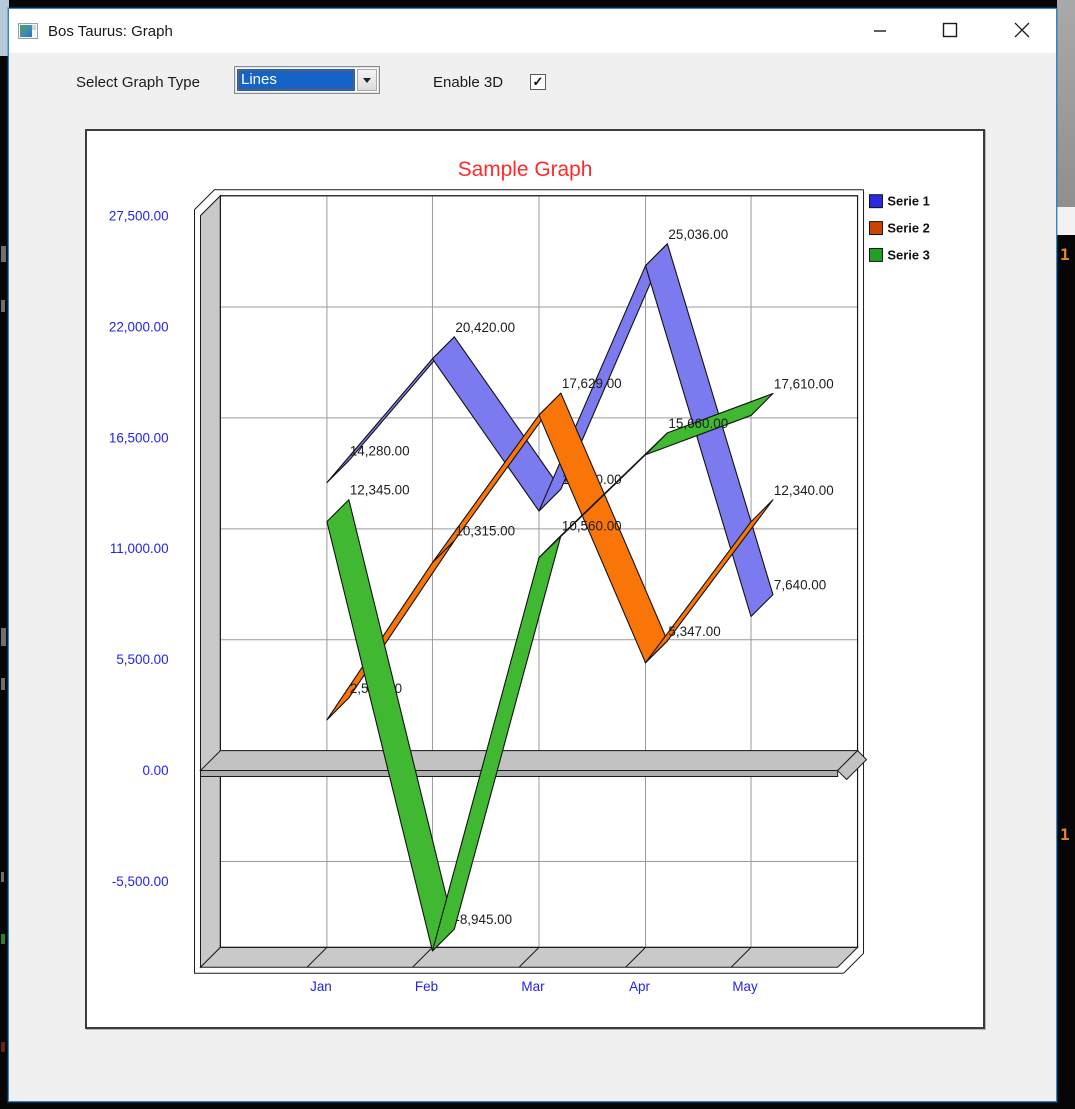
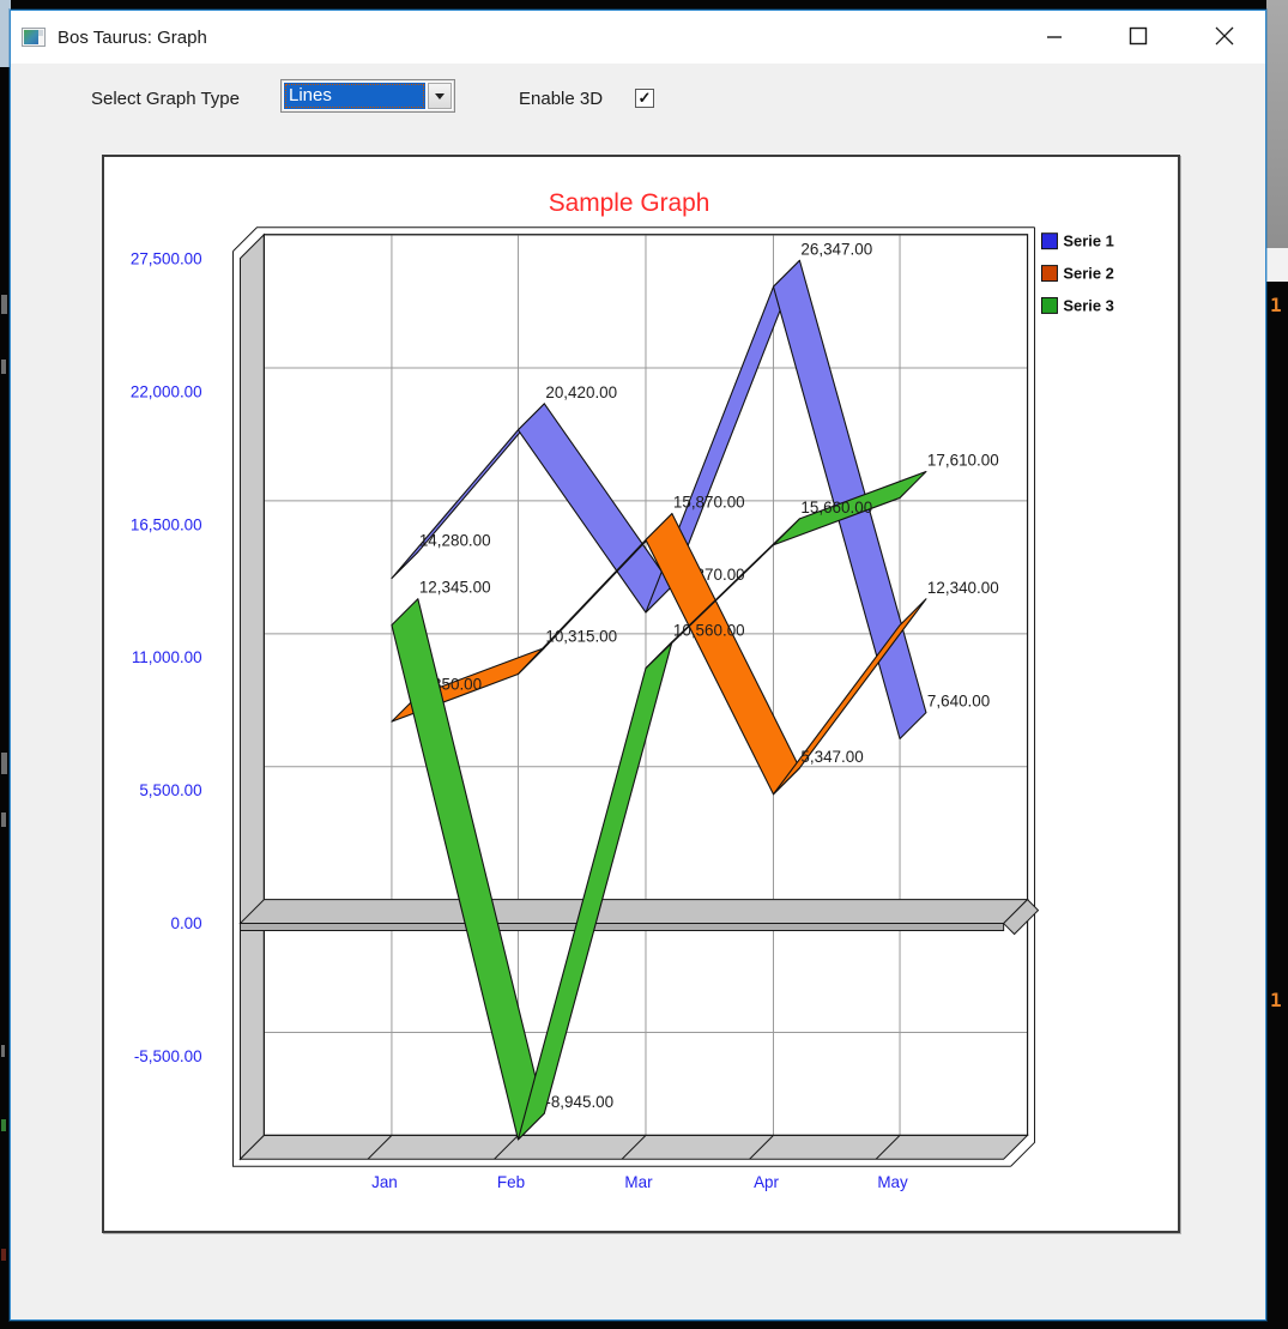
Serie 2/Jan: 2,516.00 -> 8,350.00
Serie 2/Mar: 17,629.00 -> 15,870.00
Serie 1/Apr: 25,036.00 -> 26,347.00
